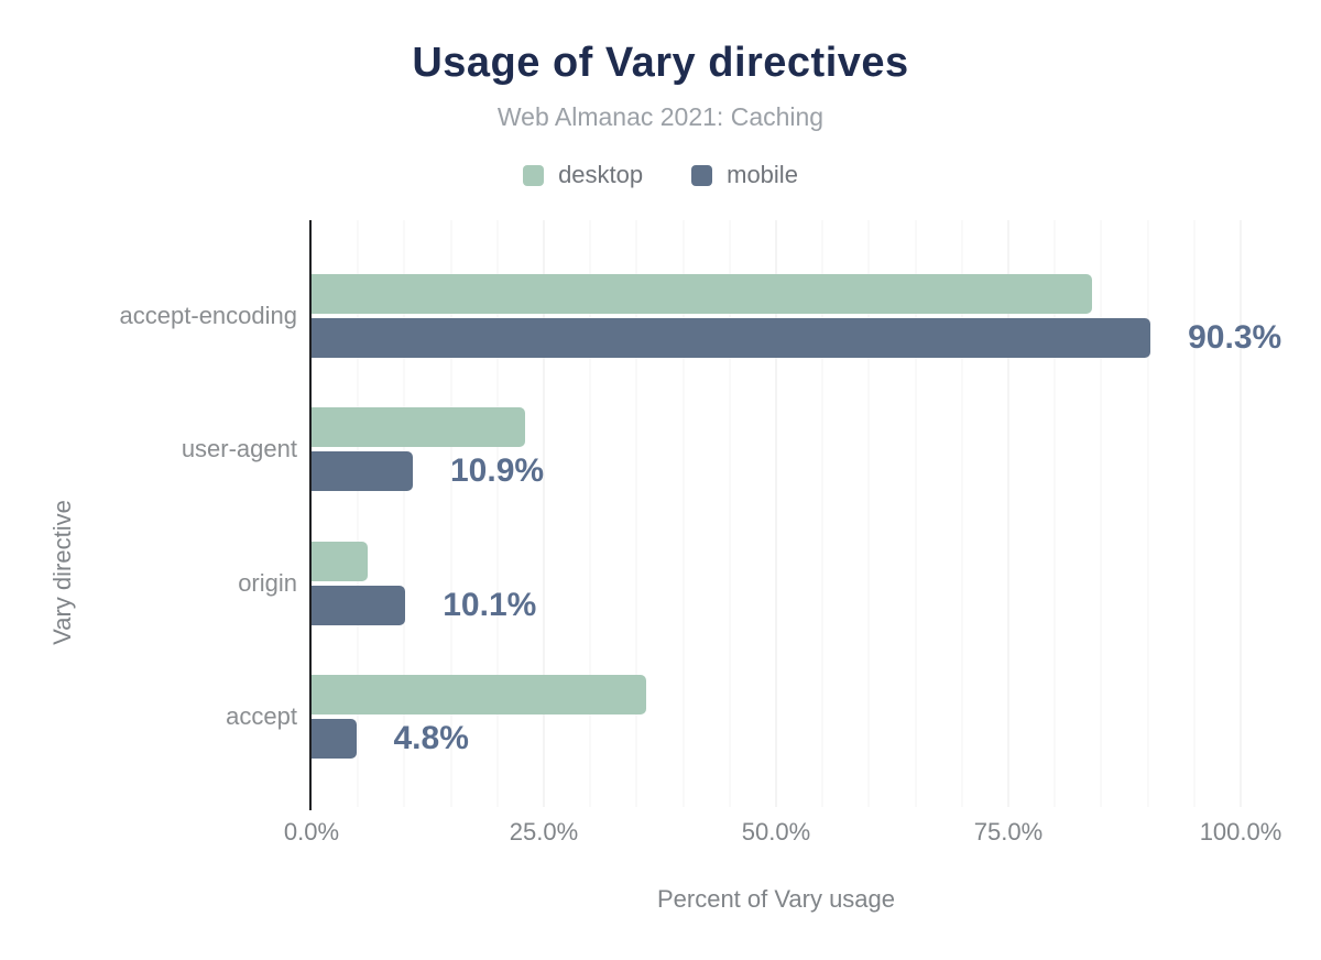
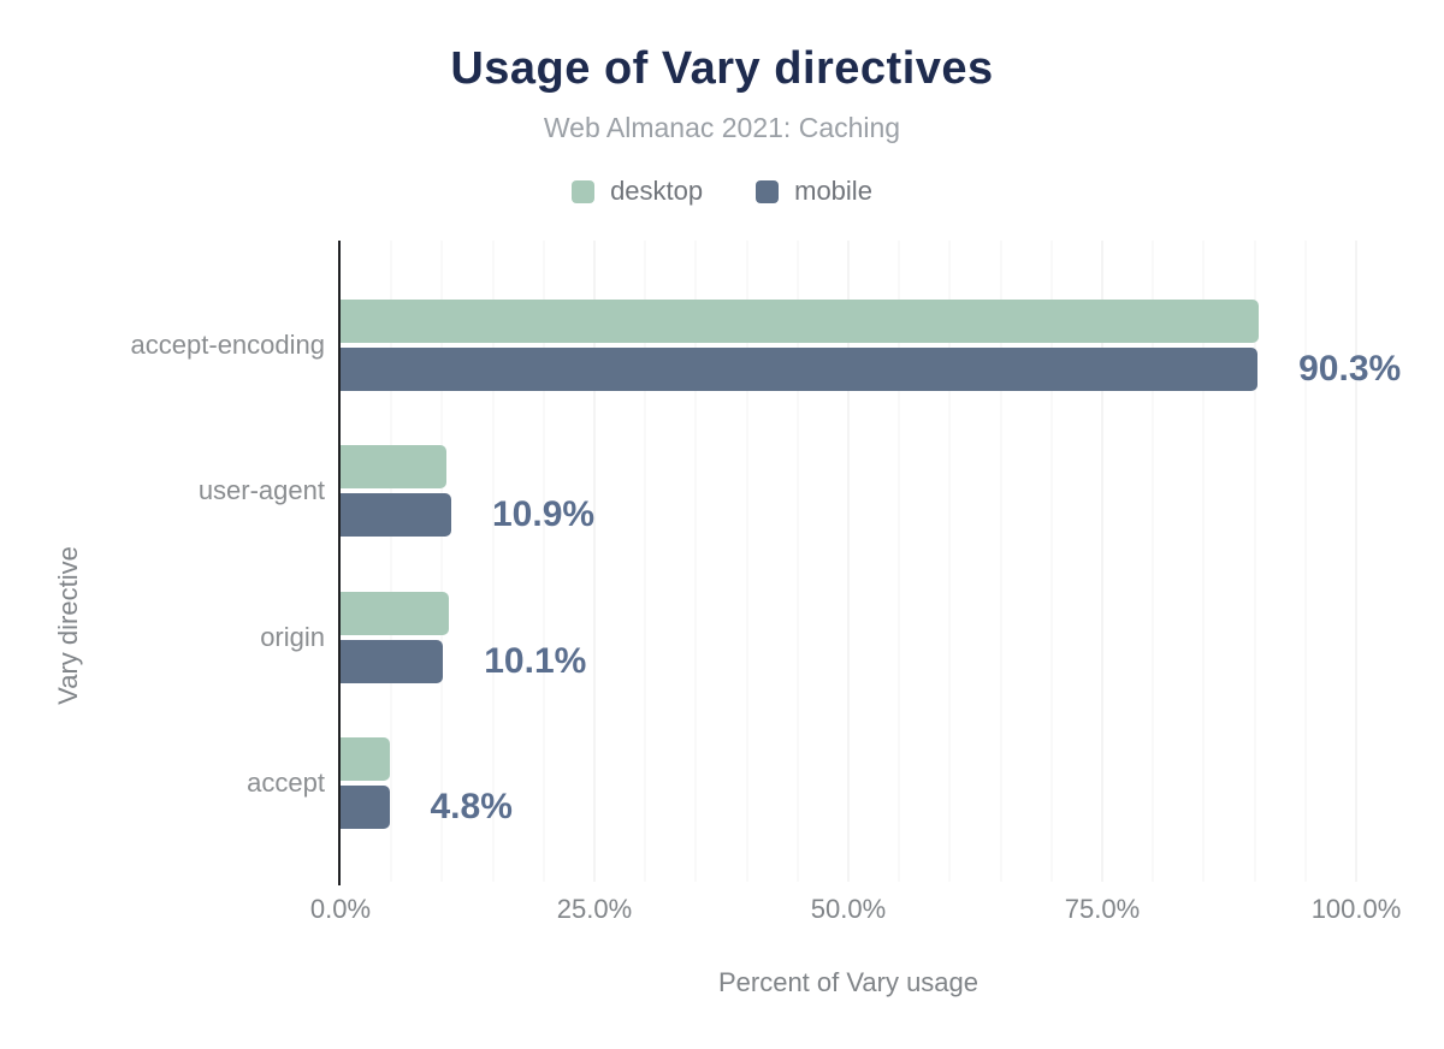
desktop/accept-encoding: 84% -> 90%
desktop/user-agent: 23% -> 10%
desktop/origin: 6% -> 11%
desktop/accept: 36% -> 5%
